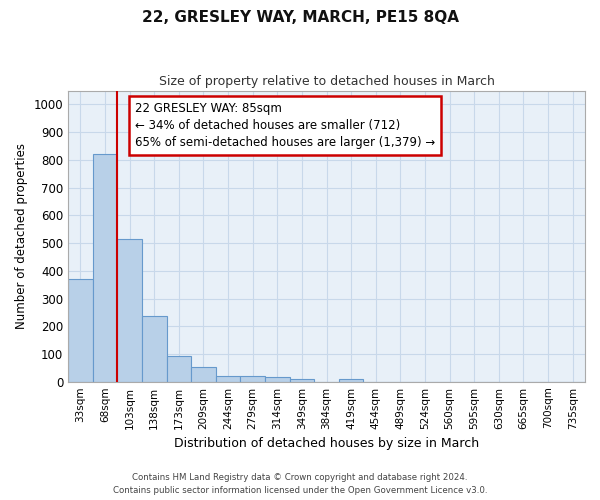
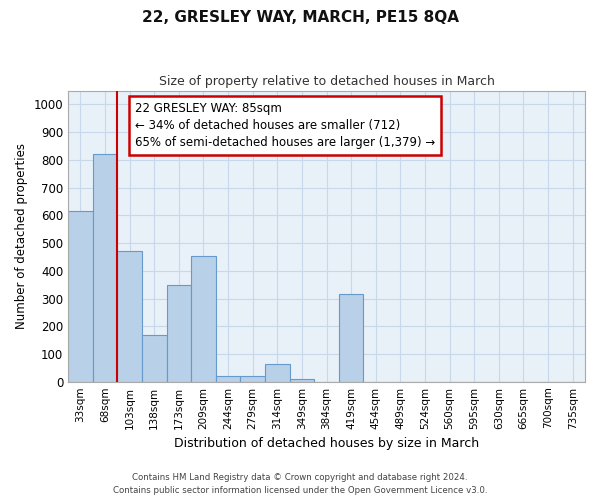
33sqm: 370 -> 615
103sqm: 515 -> 470
138sqm: 237 -> 170
173sqm: 93 -> 350
209sqm: 52 -> 455
314sqm: 17 -> 65
419sqm: 8 -> 315
